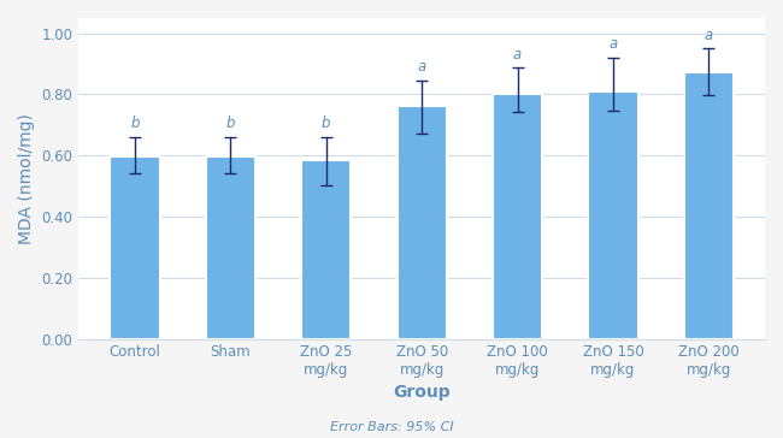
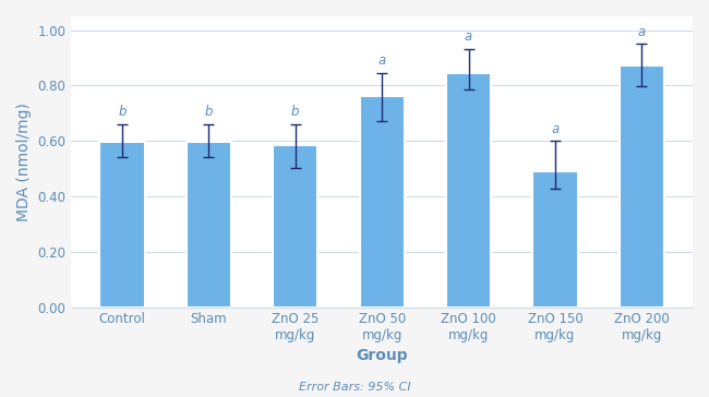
ZnO 100 mg/kg: 0.800 -> 0.845
ZnO 150 mg/kg: 0.810 -> 0.490
